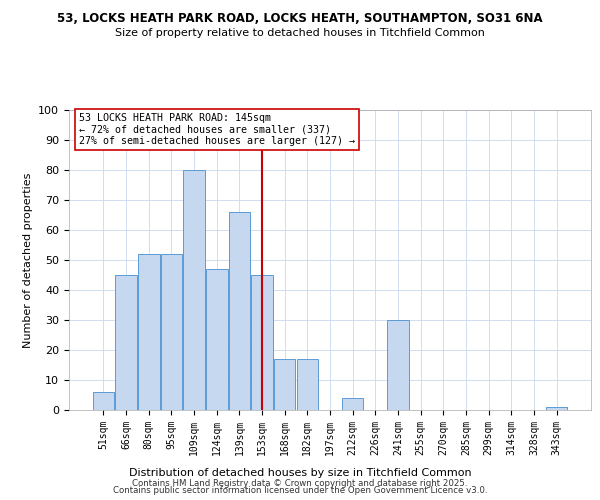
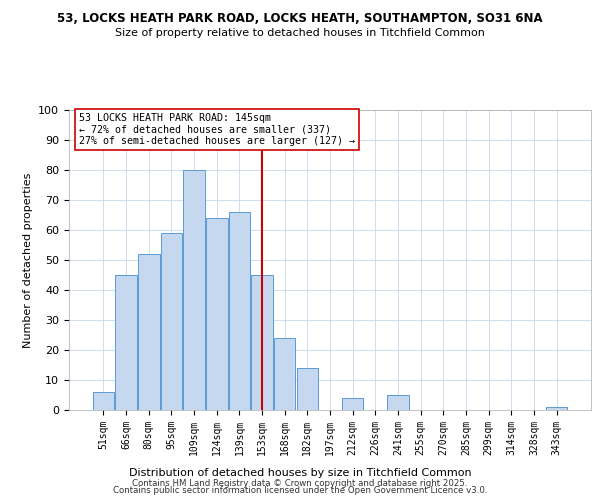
95sqm: 52 -> 59
124sqm: 47 -> 64
168sqm: 17 -> 24
182sqm: 17 -> 14
241sqm: 30 -> 5
